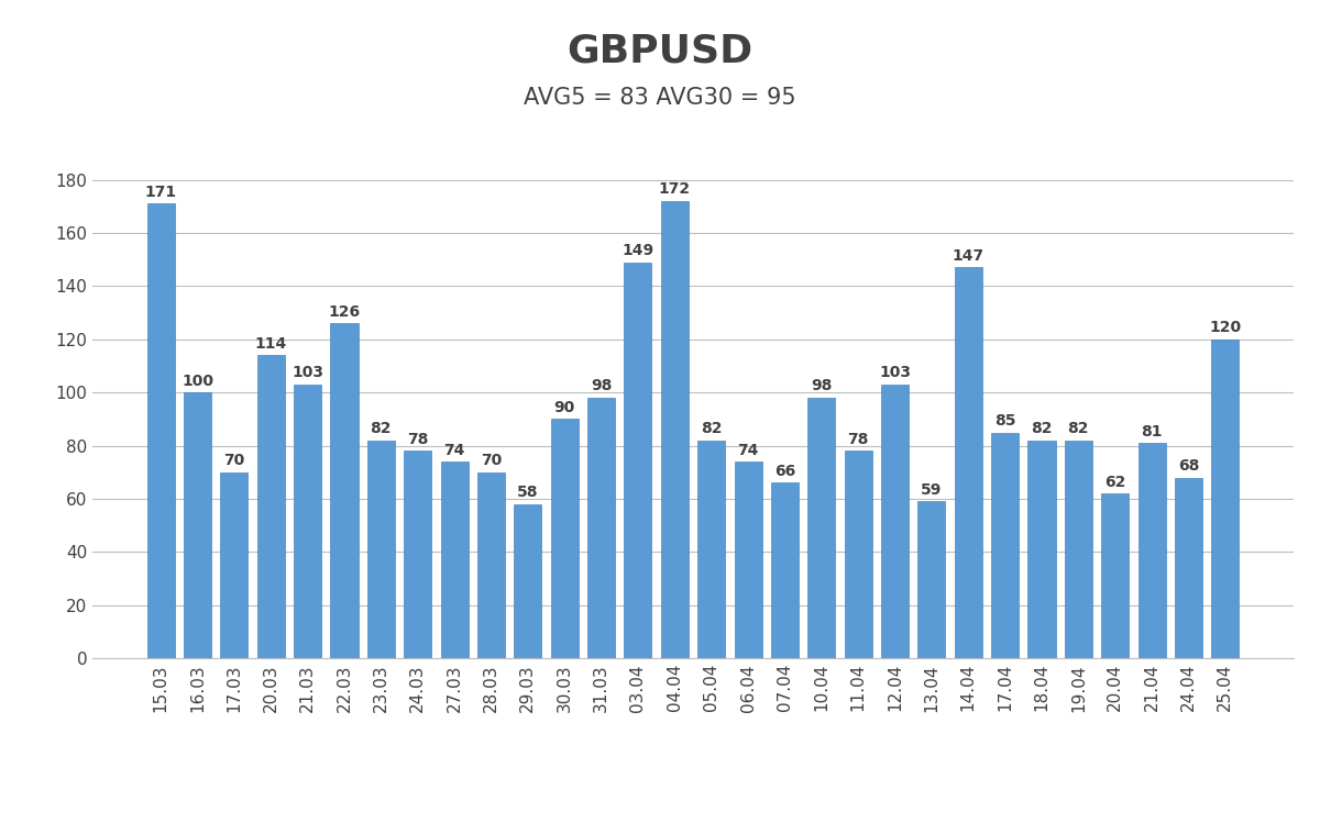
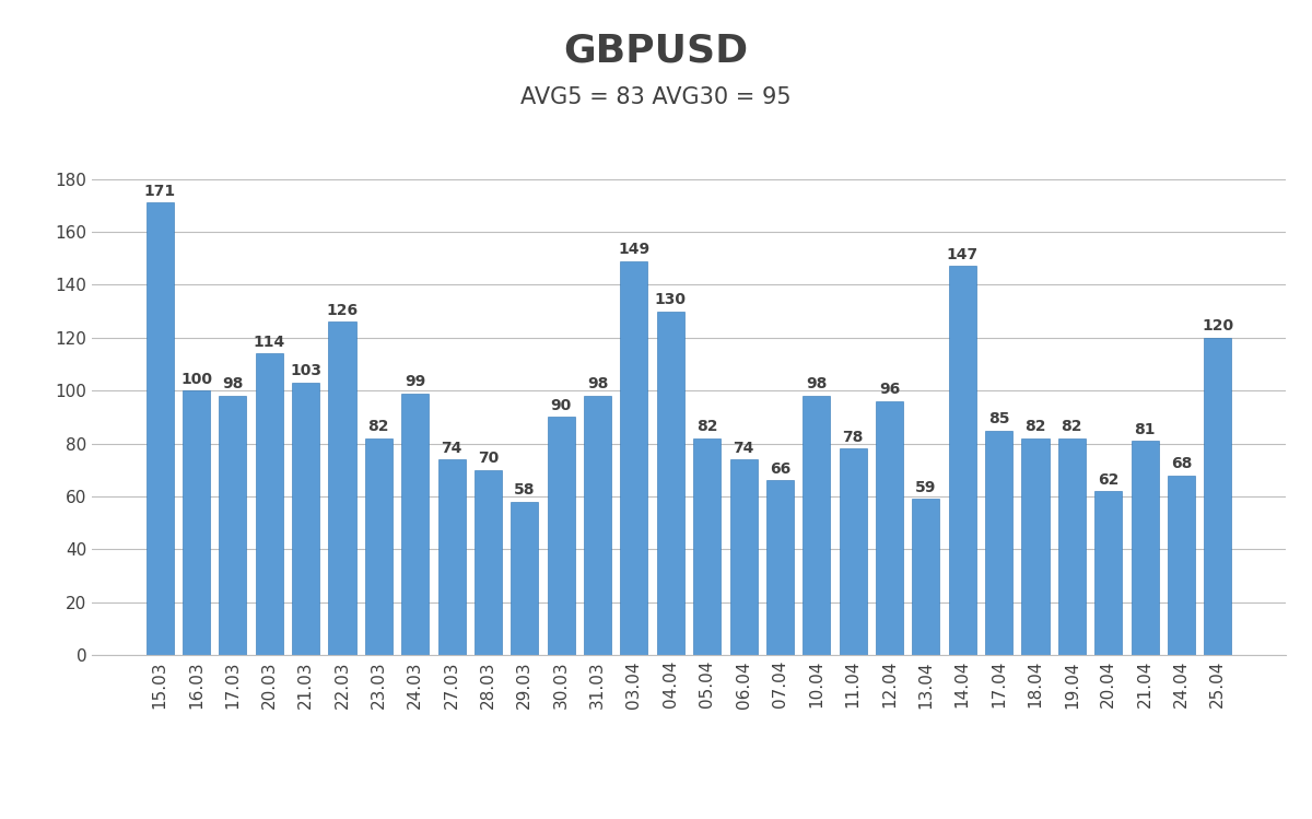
17.03: 70 -> 98
24.03: 78 -> 99
04.04: 172 -> 130
12.04: 103 -> 96
